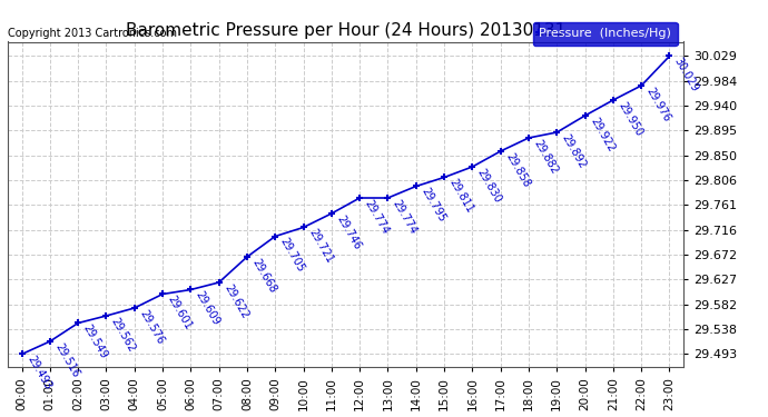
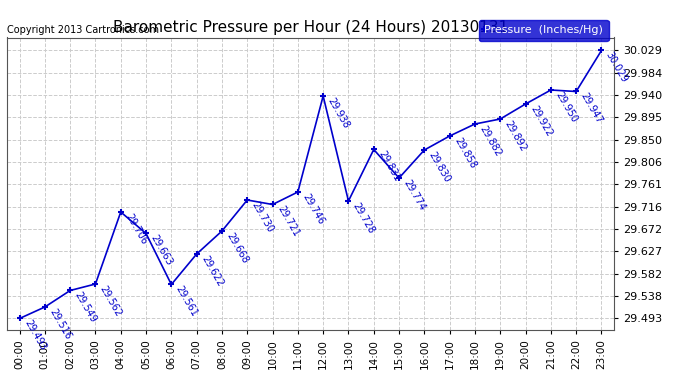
04:00: 29.576 -> 29.706
05:00: 29.601 -> 29.663
06:00: 29.609 -> 29.561
09:00: 29.705 -> 29.730
12:00: 29.774 -> 29.938
13:00: 29.774 -> 29.728
14:00: 29.795 -> 29.831
15:00: 29.811 -> 29.774
22:00: 29.976 -> 29.947
